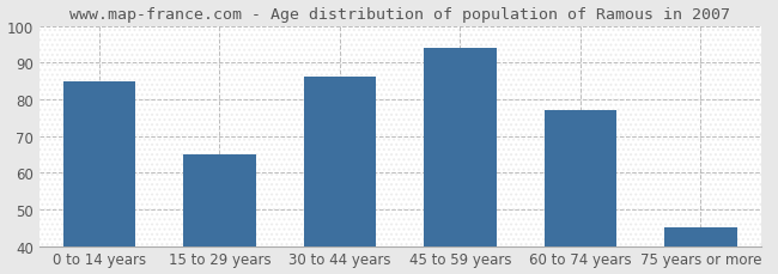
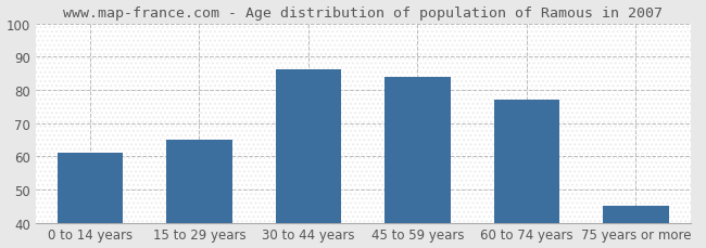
0 to 14 years: 85 -> 61
45 to 59 years: 94 -> 84
